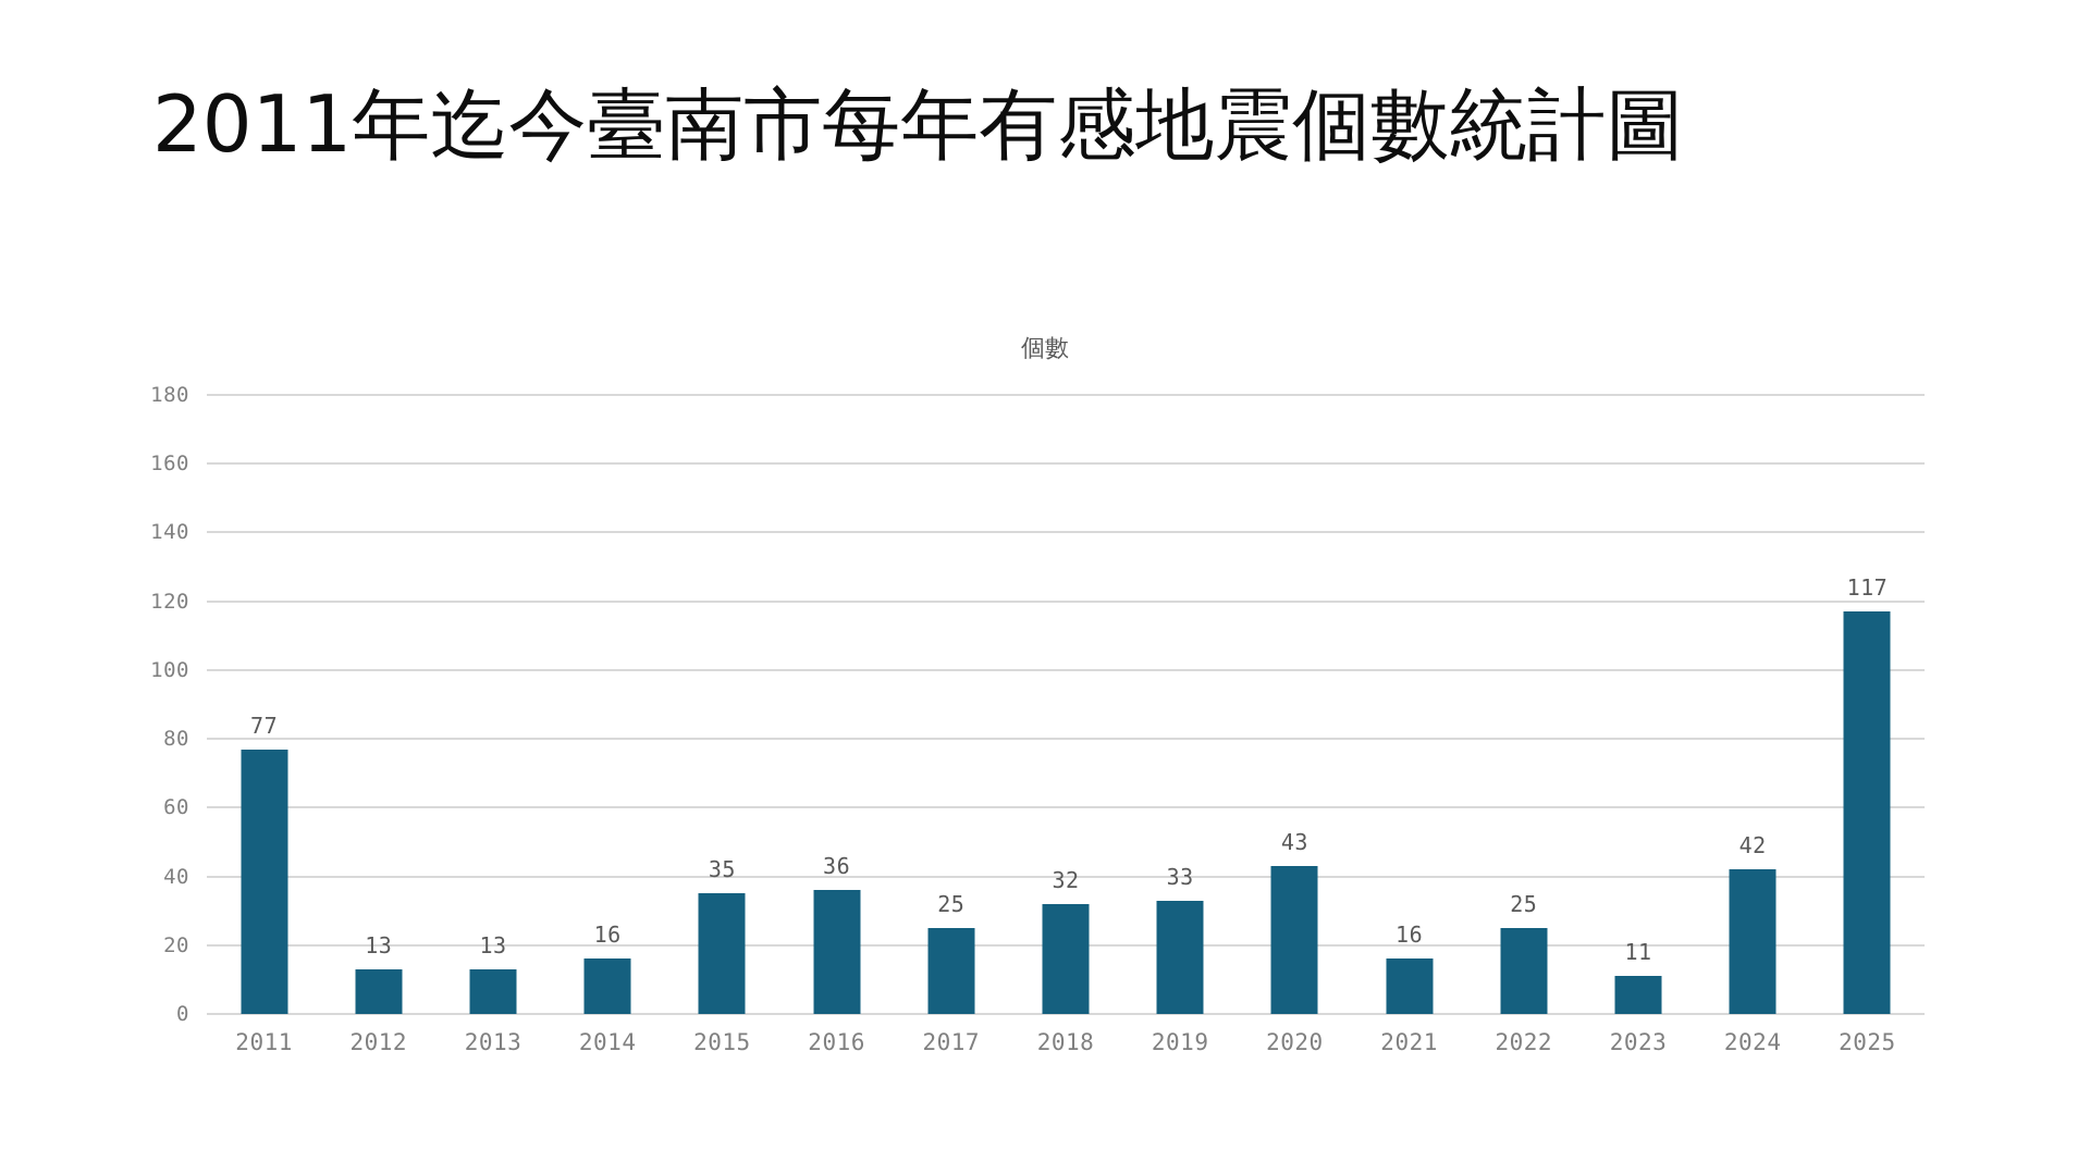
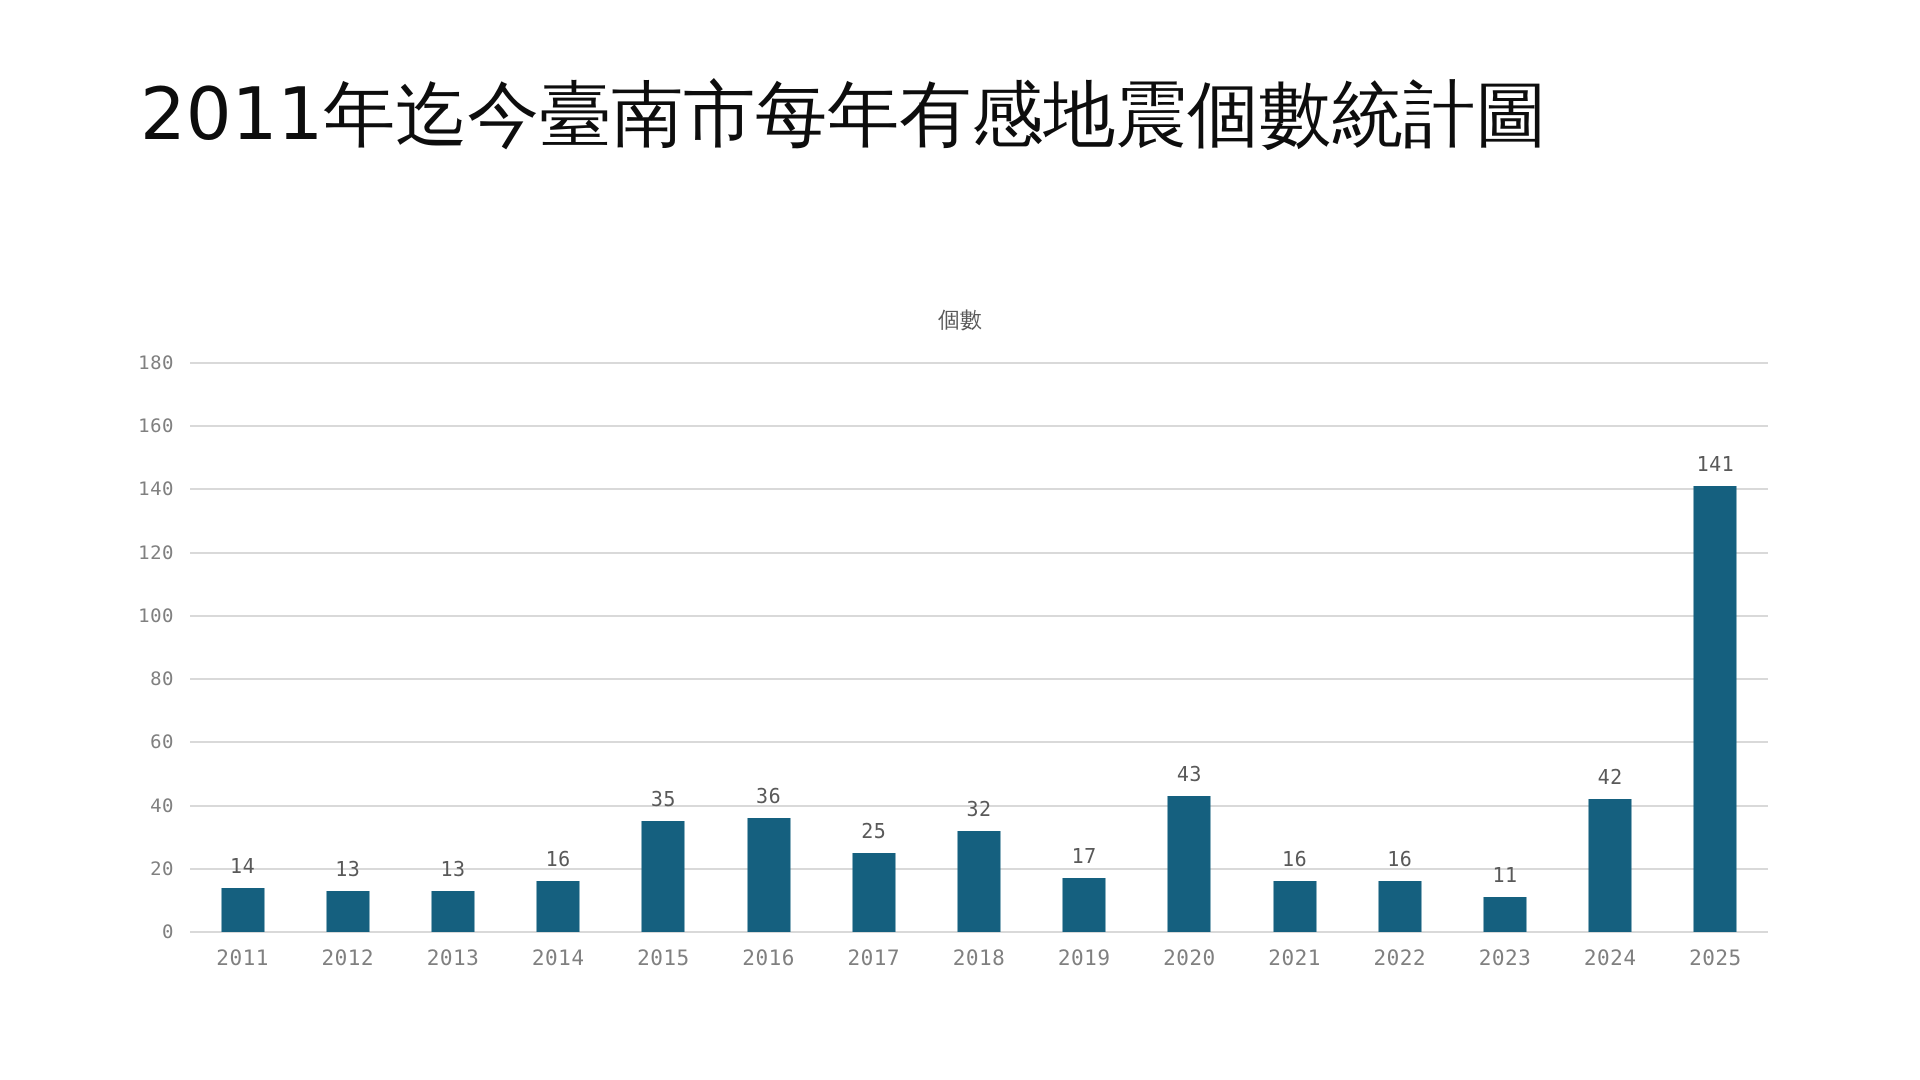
2011: 77 -> 14
2019: 33 -> 17
2022: 25 -> 16
2025: 117 -> 141
